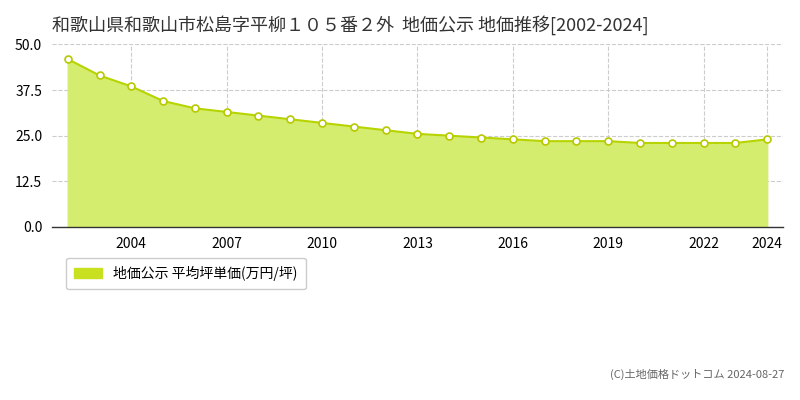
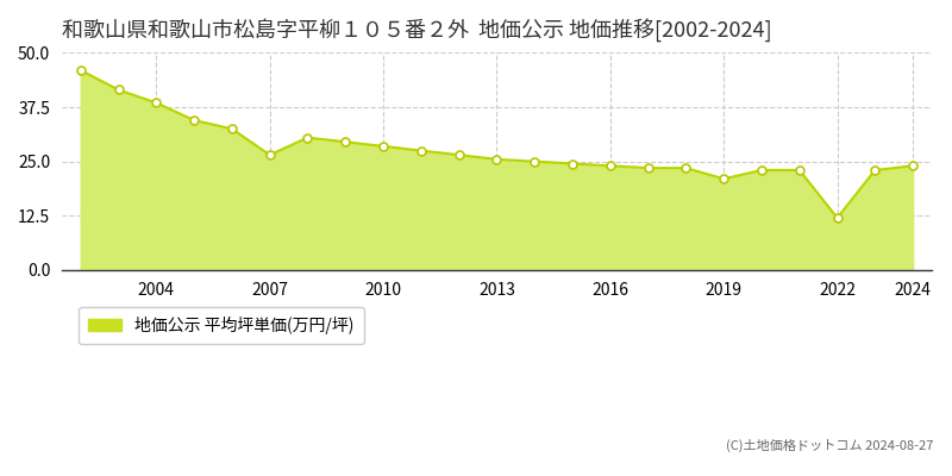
2007: 31.5 -> 26.5
2019: 23.5 -> 21.0
2022: 23.0 -> 12.0
